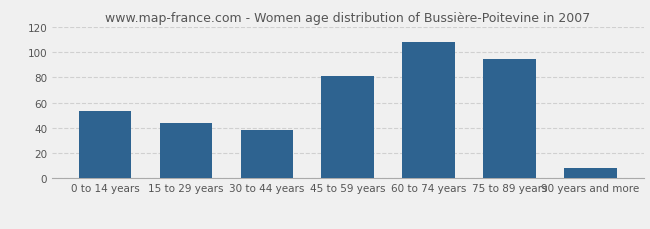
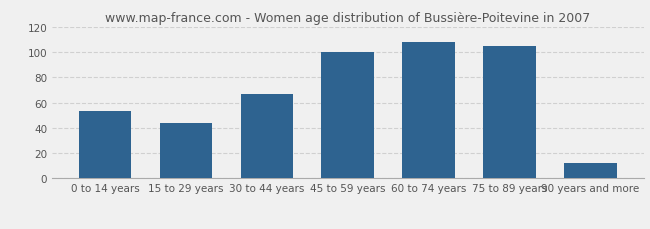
30 to 44 years: 38 -> 67
45 to 59 years: 81 -> 100
75 to 89 years: 94 -> 105
90 years and more: 8 -> 12
